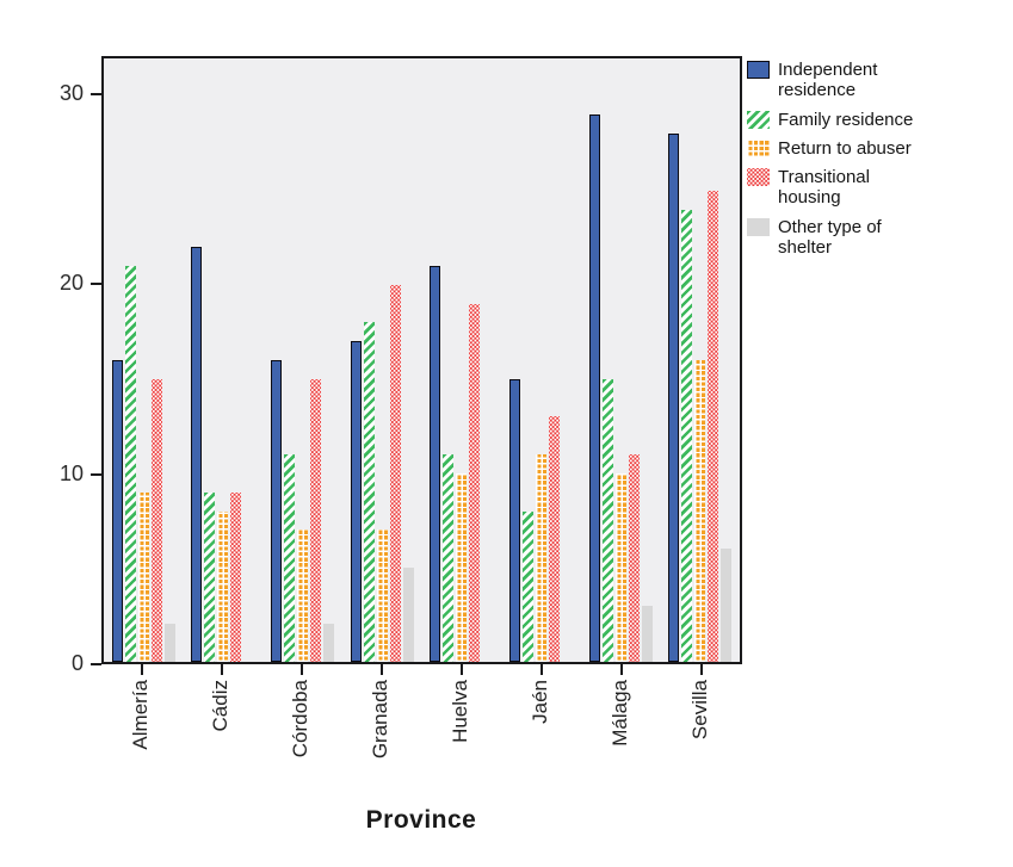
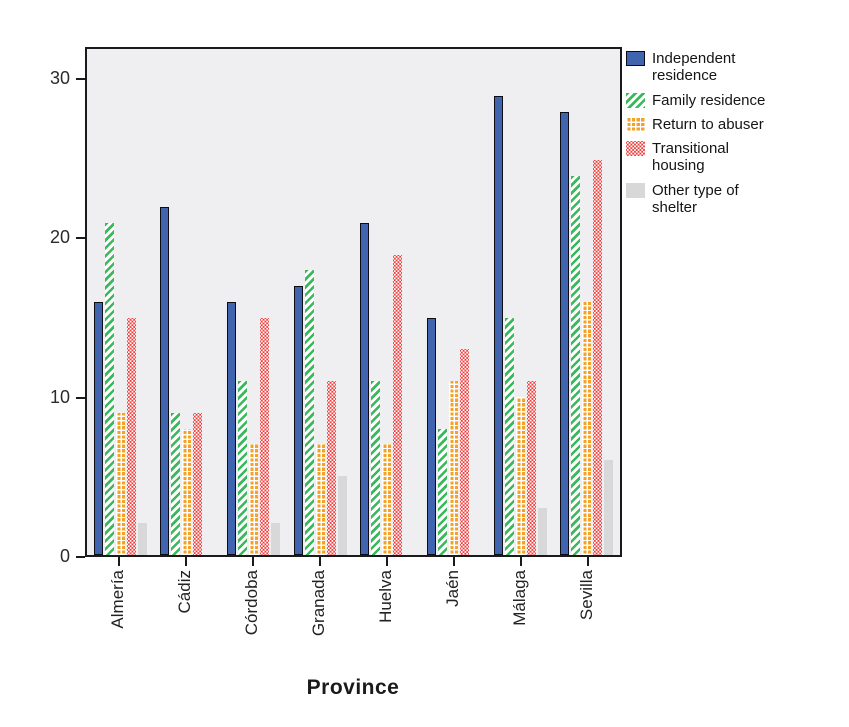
Transitional housing/Granada: 20 -> 11
Return to abuser/Huelva: 10 -> 7
